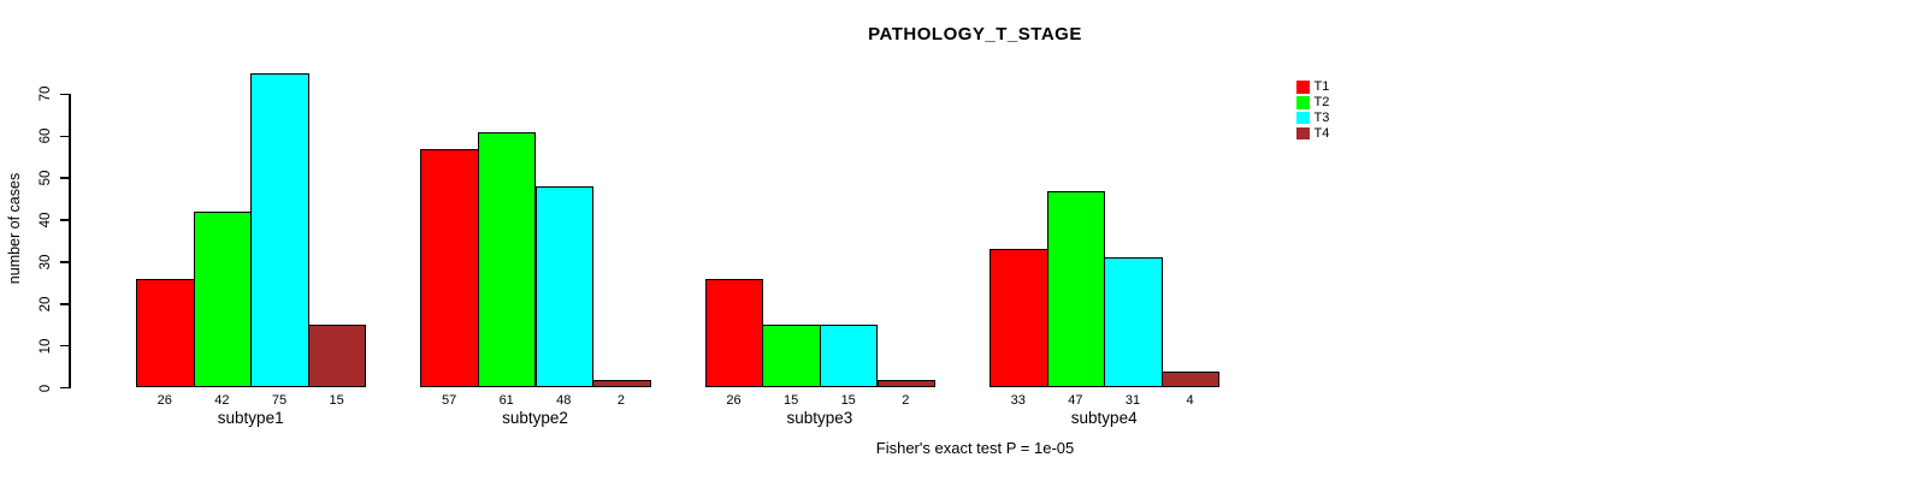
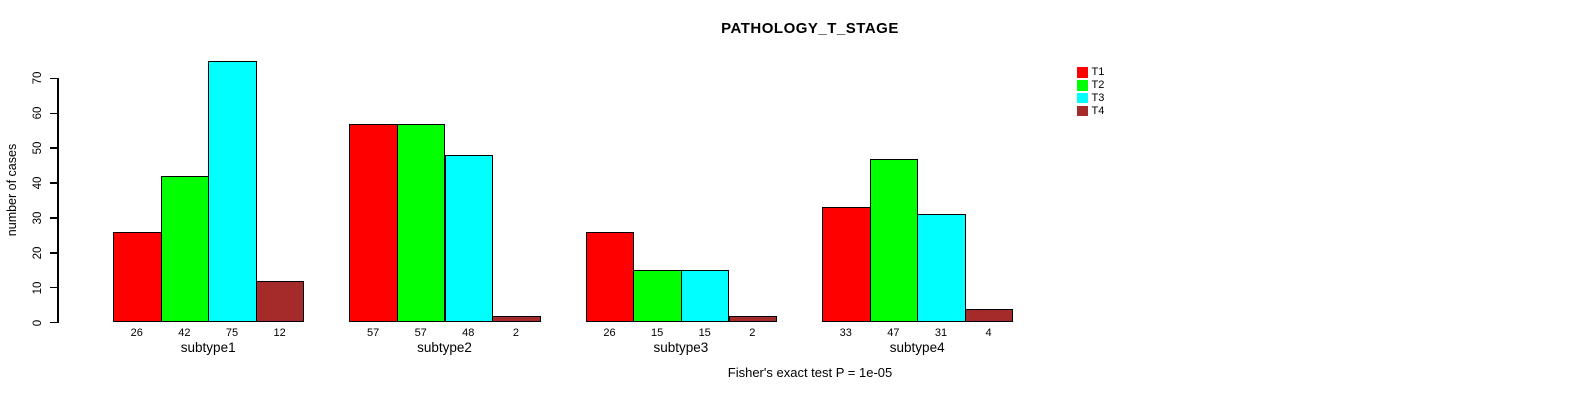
T4/subtype1: 15 -> 12
T2/subtype2: 61 -> 57
